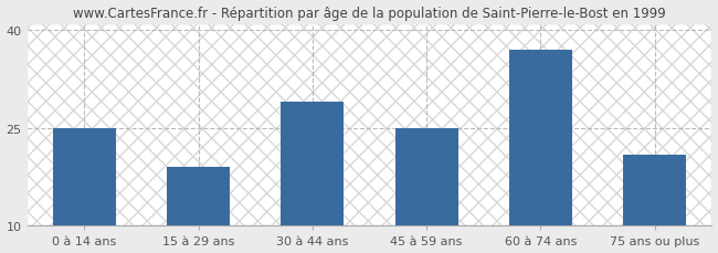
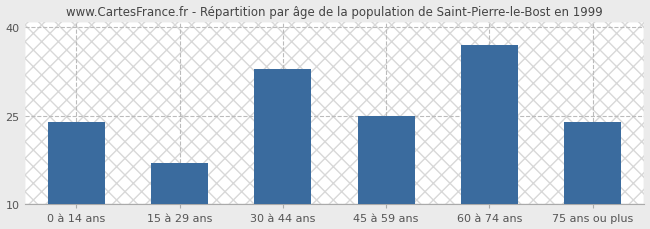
0 à 14 ans: 25 -> 24
15 à 29 ans: 19 -> 17
30 à 44 ans: 29 -> 33
75 ans ou plus: 21 -> 24
